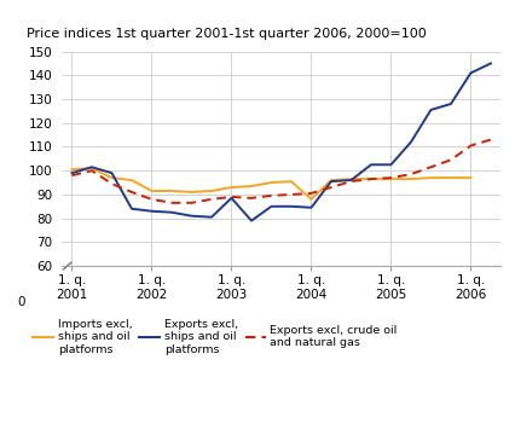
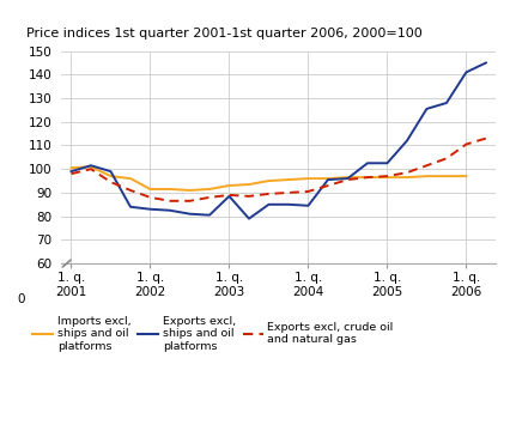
Imports excl, ships and oil platforms/1. q. 2004: 88 -> 96
